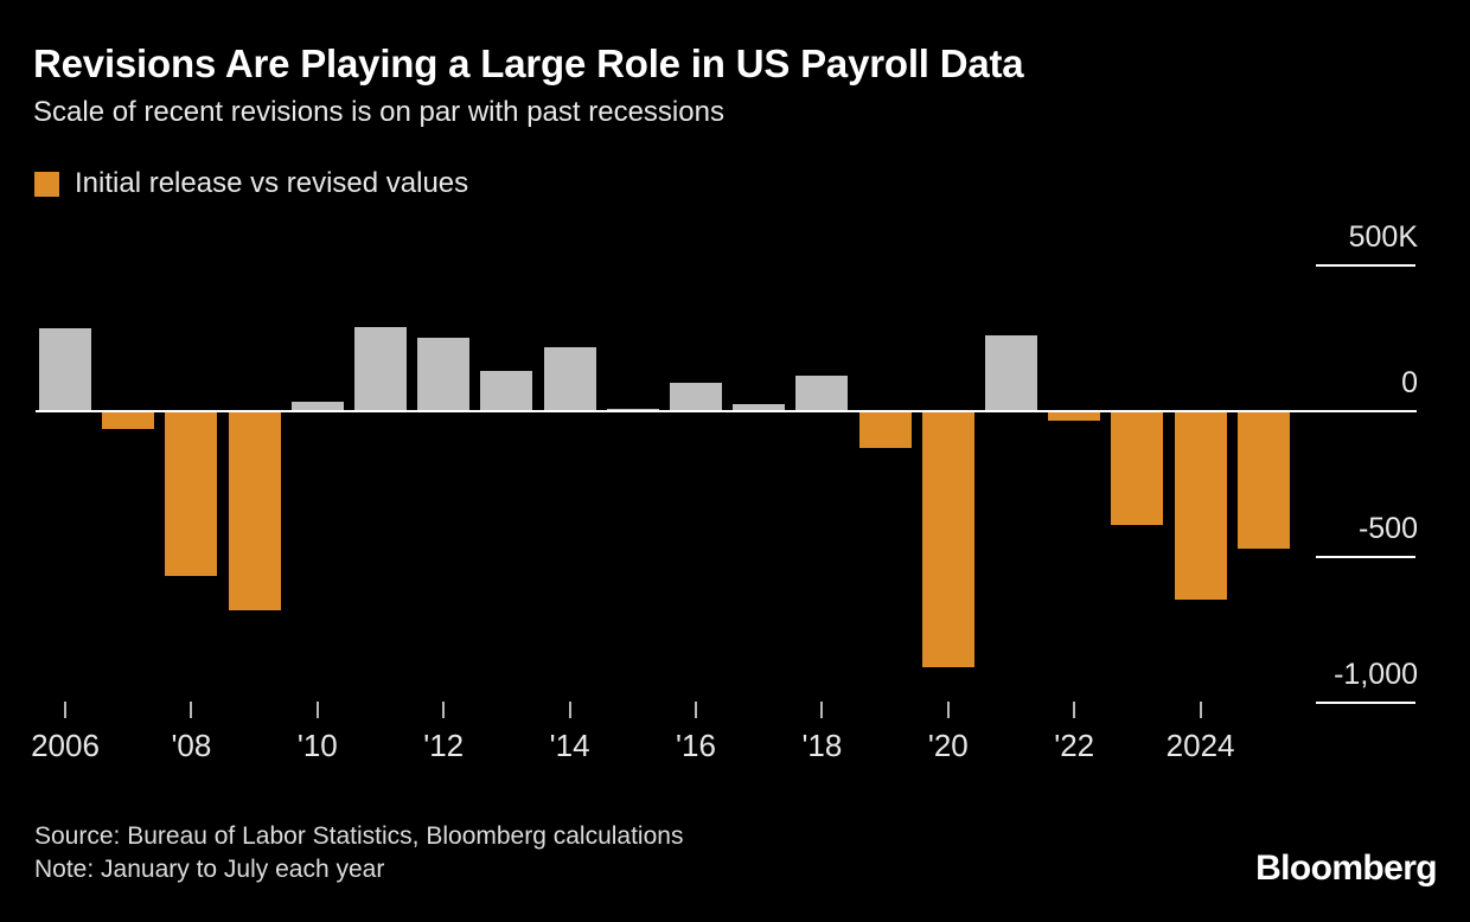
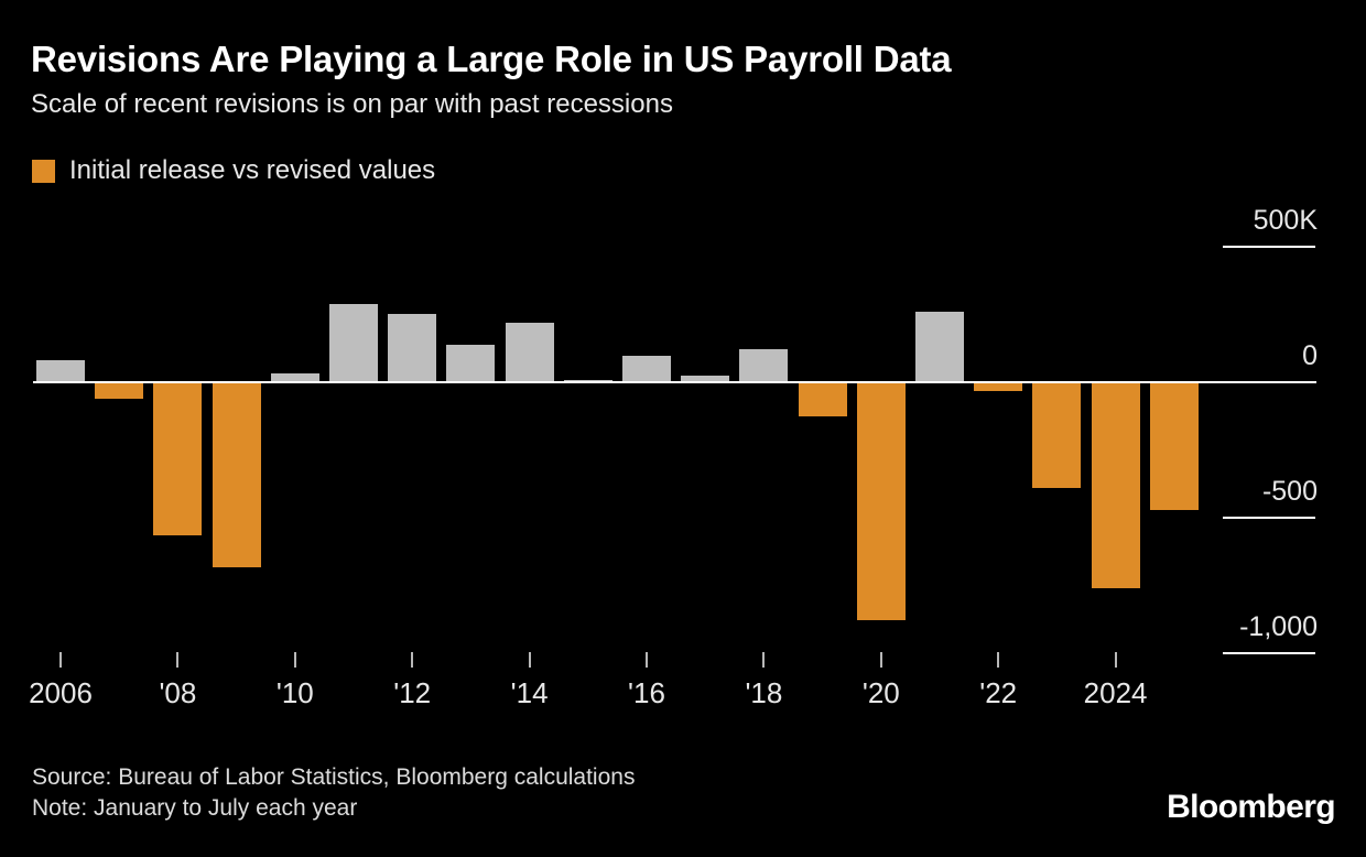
2006: 280K -> 80K
2024: -650K -> -760K
